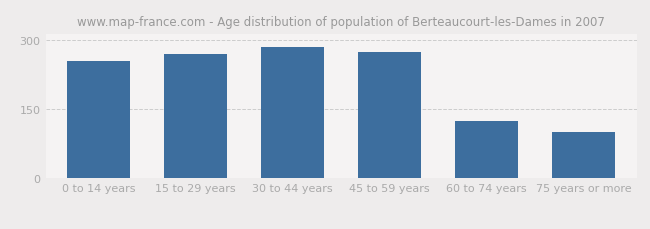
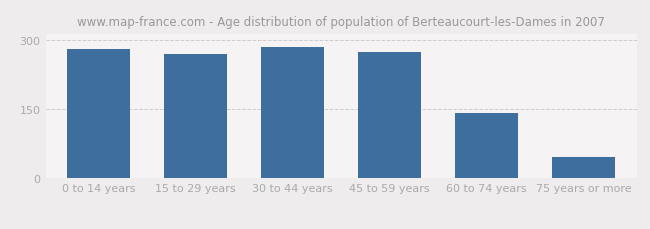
0 to 14 years: 255 -> 281
60 to 74 years: 125 -> 143
75 years or more: 100 -> 47
